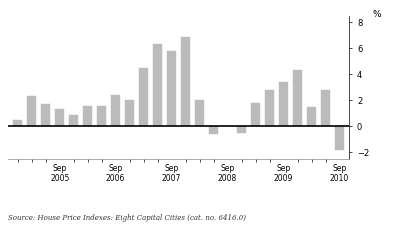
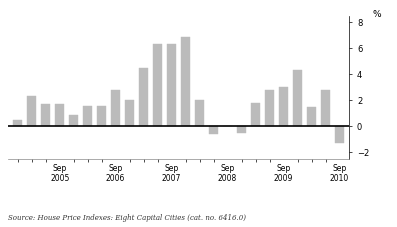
Sep 2005: 1.3 -> 1.7
Sep 2006: 2.4 -> 2.8
Sep 2007: 5.8 -> 6.3
Sep 2009: 3.4 -> 3.0
Sep 2010: -1.8 -> -1.3
